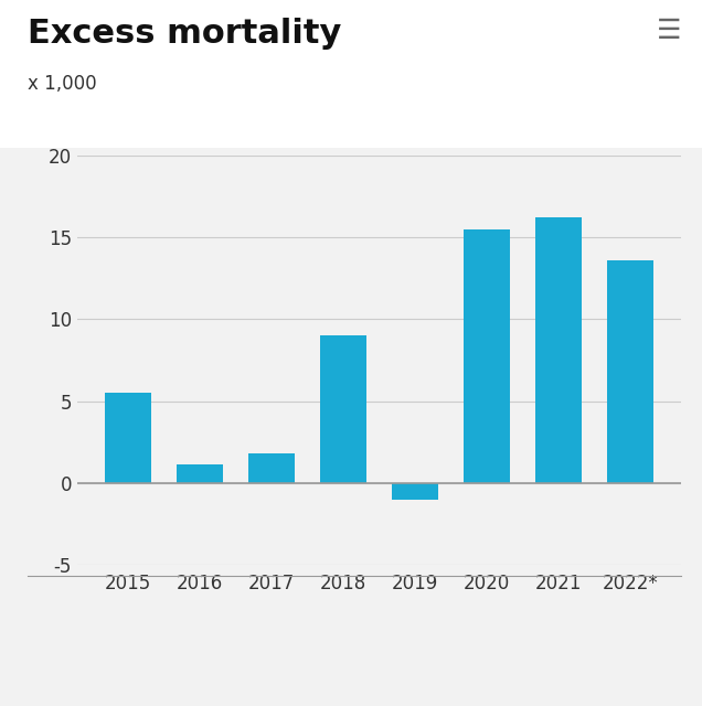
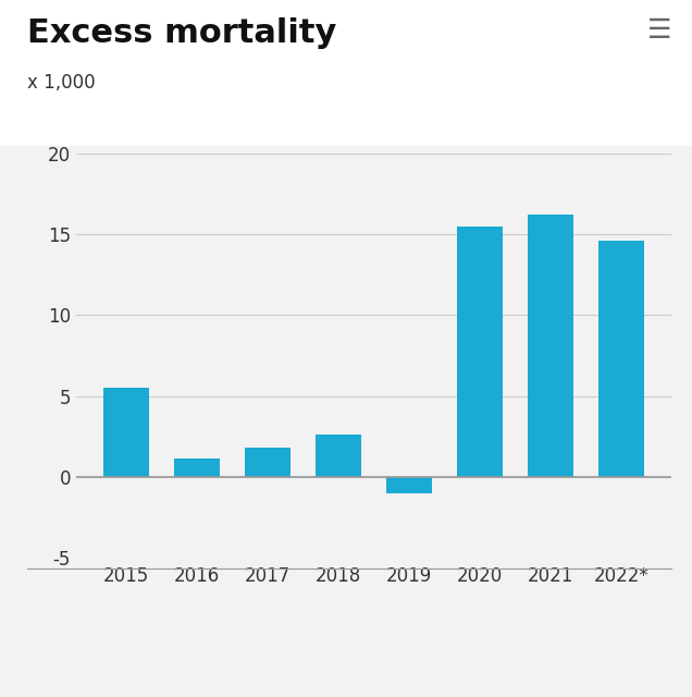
2018: 9.0 -> 2.6
2022*: 13.6 -> 14.6
